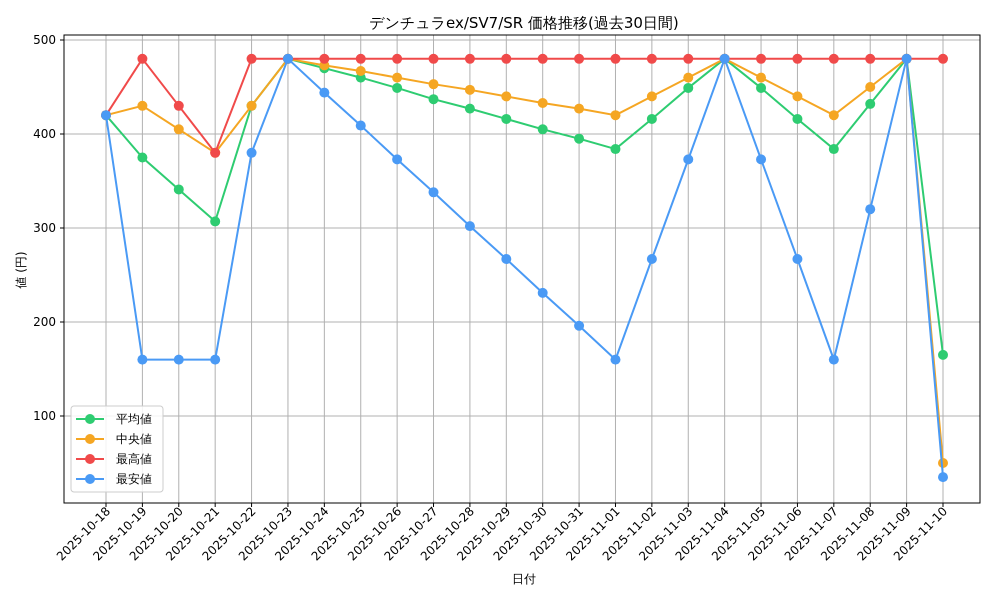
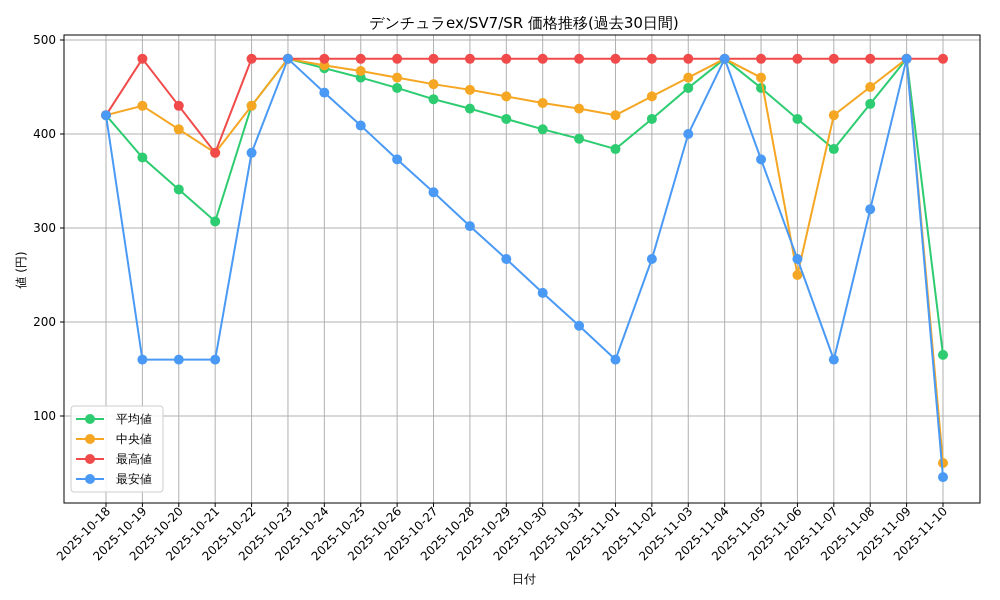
最安値/2025-11-03: 370 -> 400
中央値/2025-11-06: 440 -> 250
